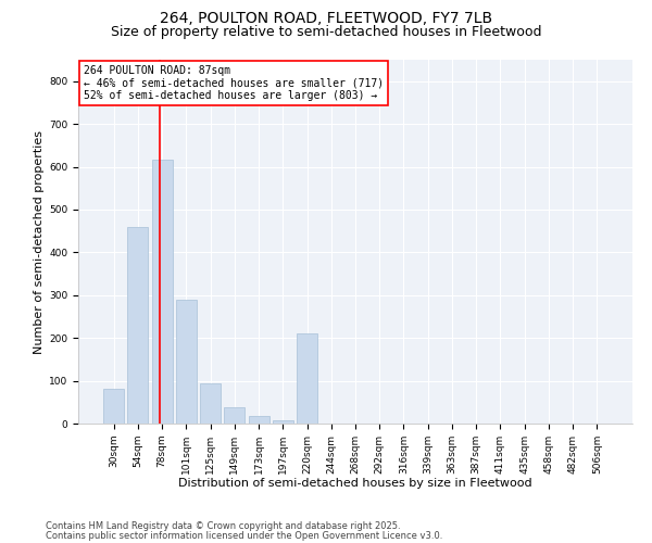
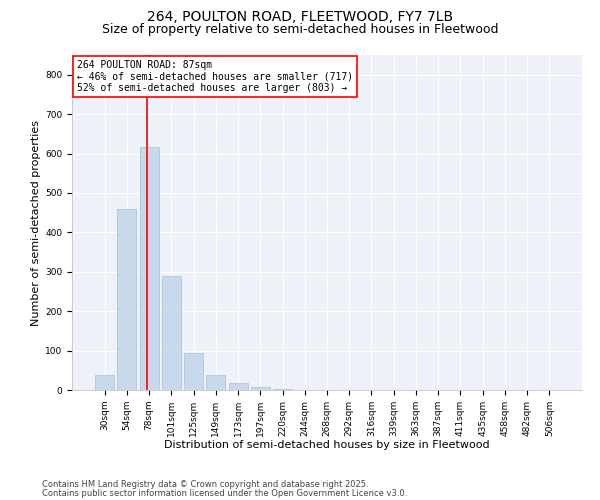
30sqm: 80 -> 38
220sqm: 210 -> 2
